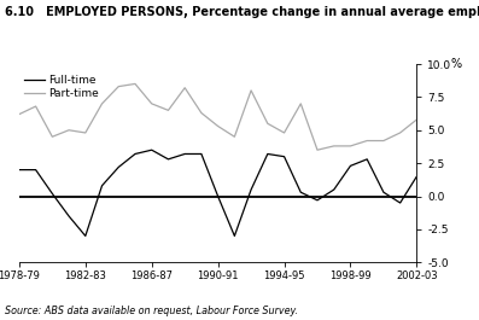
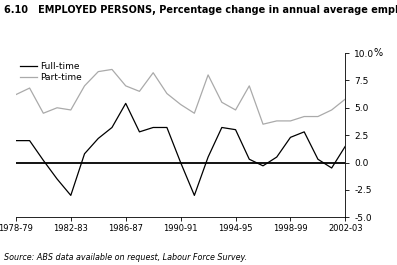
Full-time/1986-87: 3.5 -> 5.4
